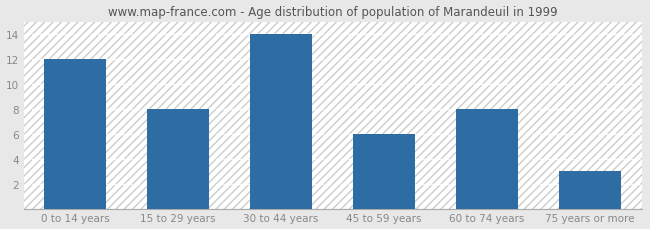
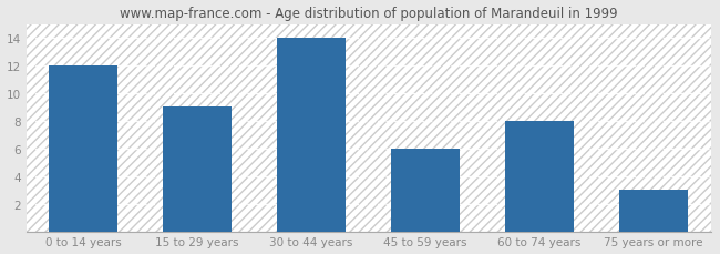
15 to 29 years: 8 -> 9
